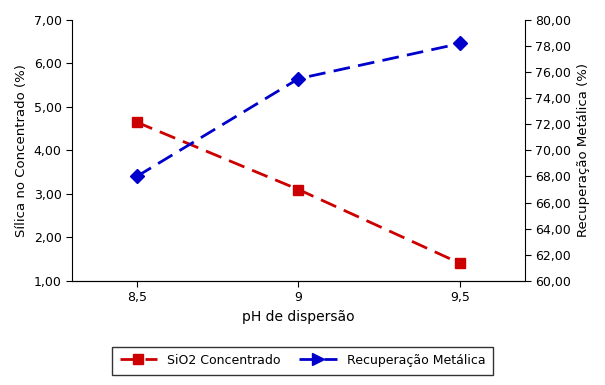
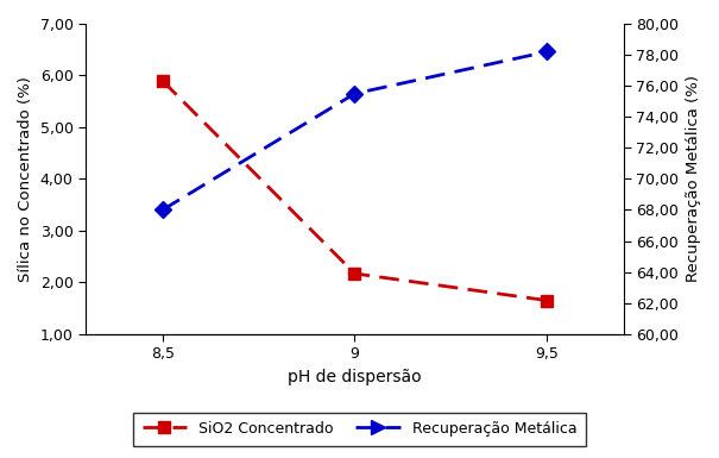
SiO2 Concentrado/8,5: 4,65 -> 5,90
SiO2 Concentrado/9: 3,10 -> 2,17
SiO2 Concentrado/9,5: 1,40 -> 1,65
